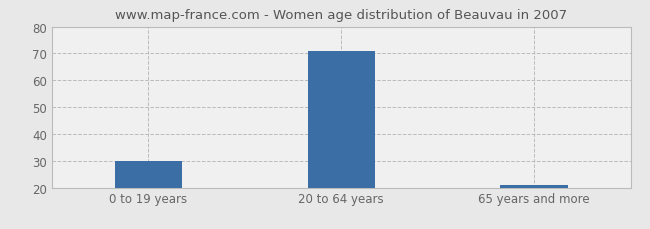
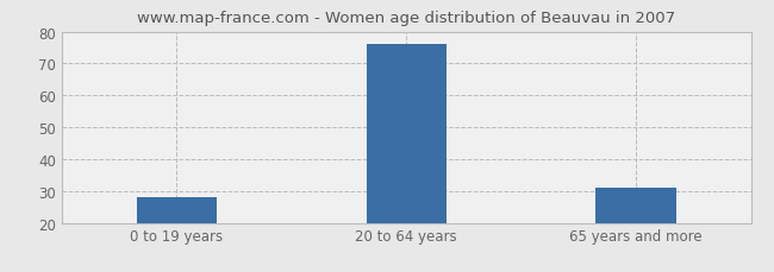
0 to 19 years: 30 -> 28
20 to 64 years: 71 -> 76
65 years and more: 21 -> 31
